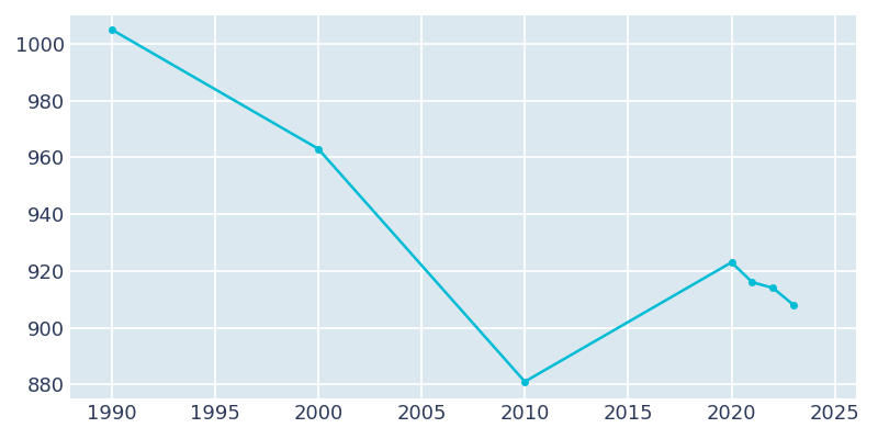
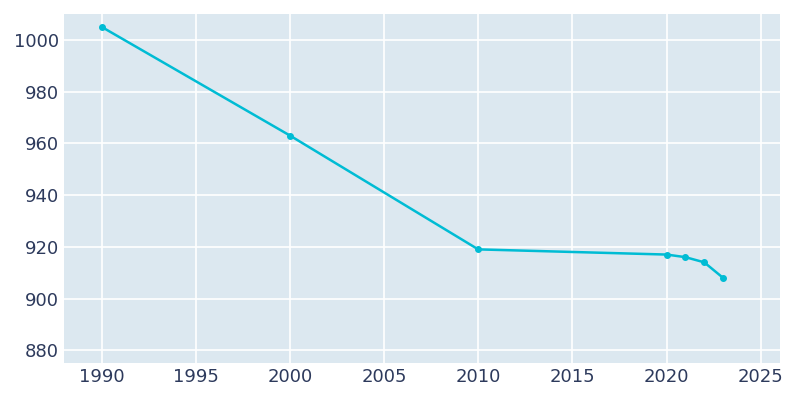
2010: 881 -> 919
2020: 923 -> 917
